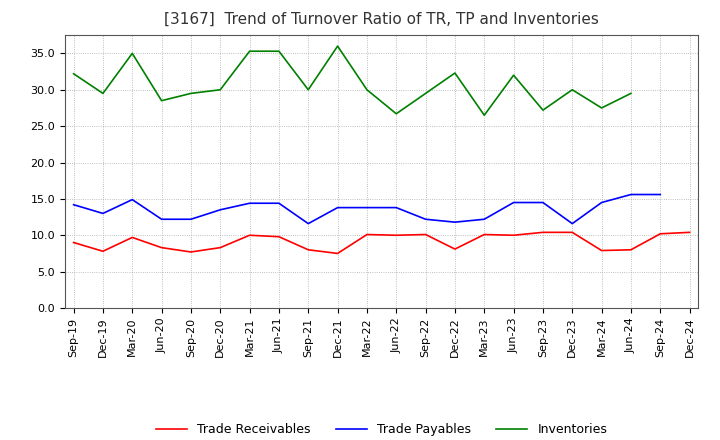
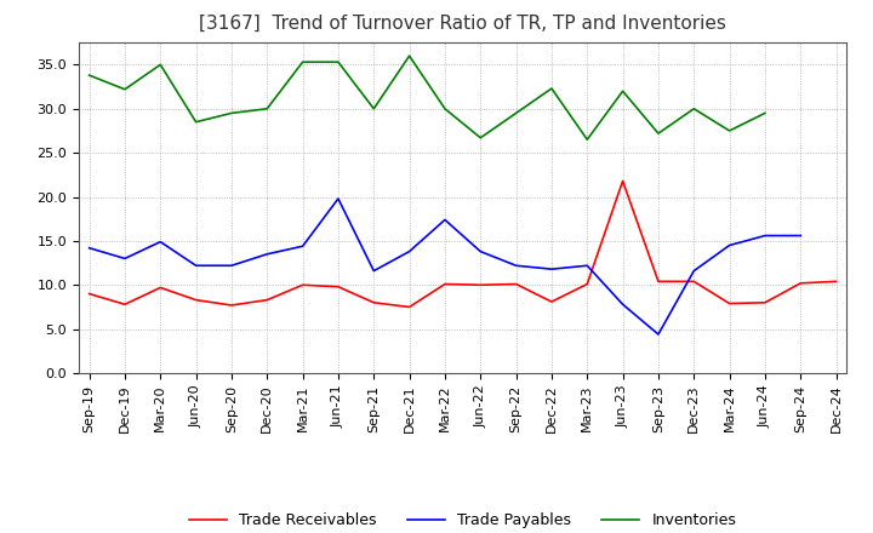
Inventories/Sep-19: 32.2 -> 33.8
Inventories/Dec-19: 29.5 -> 32.2
Trade Payables/Jun-21: 14.4 -> 19.8
Trade Payables/Mar-22: 13.8 -> 17.4
Trade Receivables/Jun-23: 10.0 -> 21.8
Trade Payables/Jun-23: 14.5 -> 7.8
Trade Payables/Sep-23: 14.5 -> 4.4
